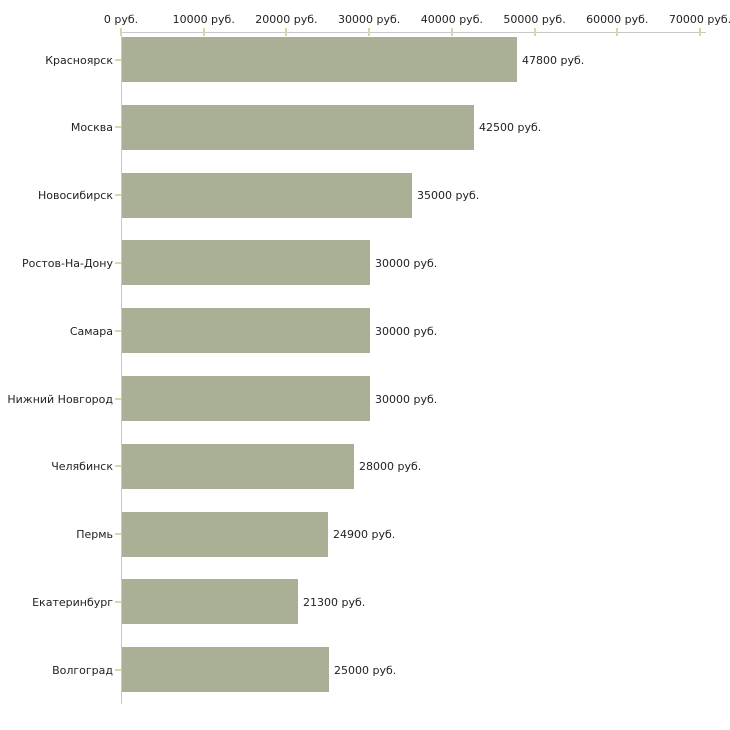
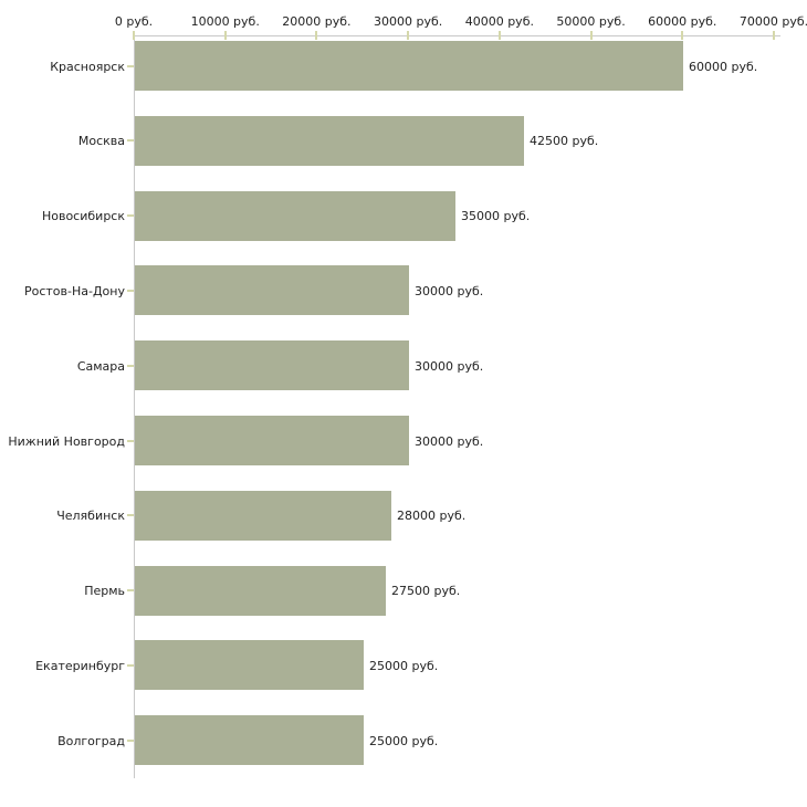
Красноярск: 47800 -> 60000
Пермь: 24900 -> 27500
Екатеринбург: 21300 -> 25000
